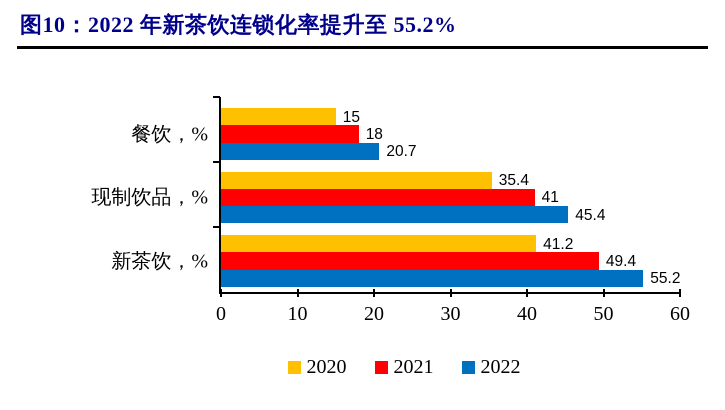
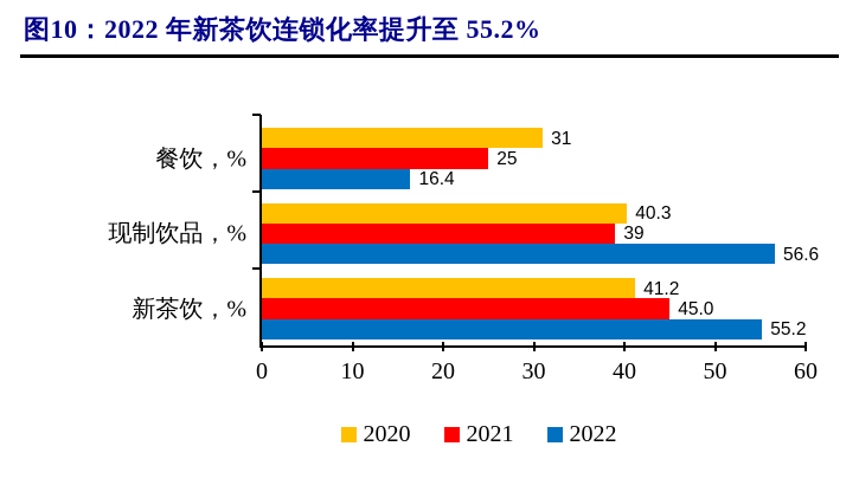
2020/餐饮，%: 15 -> 31
2021/餐饮，%: 18 -> 25
2022/餐饮，%: 20.7 -> 16.4
2020/现制饮品，%: 35.4 -> 40.3
2021/现制饮品，%: 41 -> 39
2022/现制饮品，%: 45.4 -> 56.6
2021/新茶饮，%: 49.4 -> 45.0
